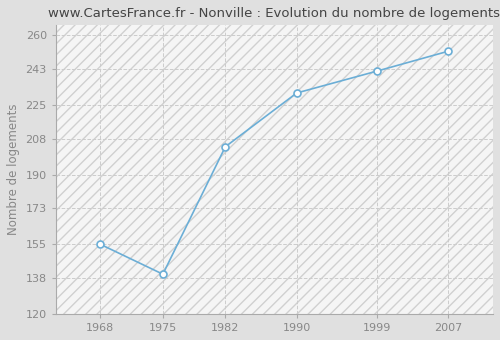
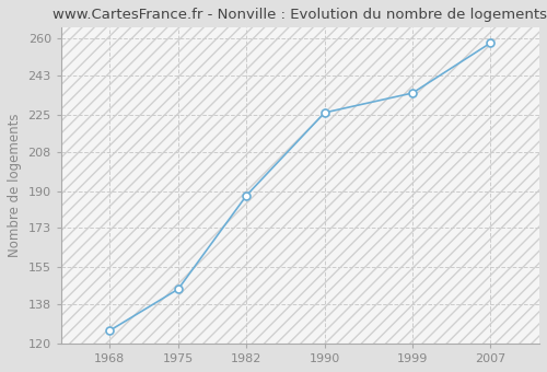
1968: 155 -> 126
1975: 140 -> 145
1982: 204 -> 188
1990: 231 -> 226
1999: 242 -> 235
2007: 252 -> 258
